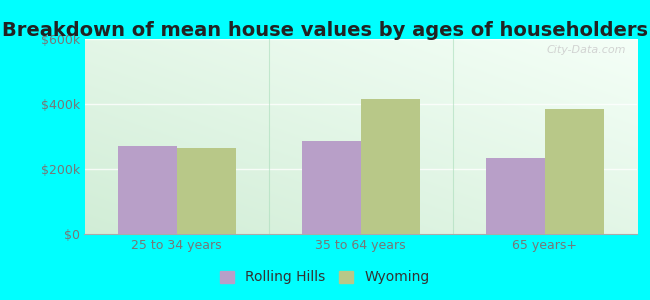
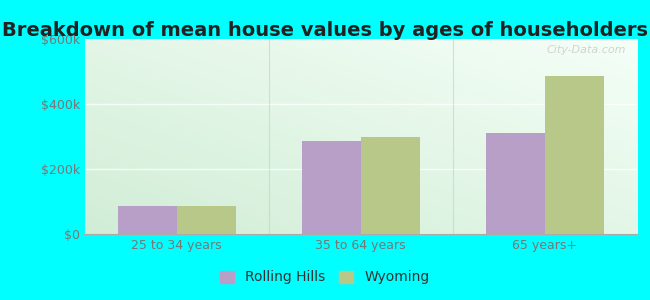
Rolling Hills/25 to 34 years: $270k -> $85k
Wyoming/25 to 34 years: $265k -> $85k
Wyoming/35 to 64 years: $415k -> $300k
Rolling Hills/65 years+: $235k -> $310k
Wyoming/65 years+: $385k -> $485k
